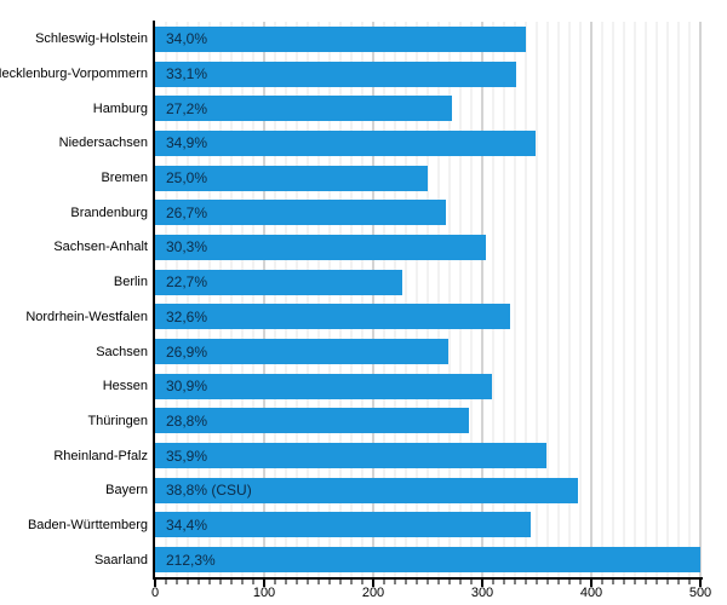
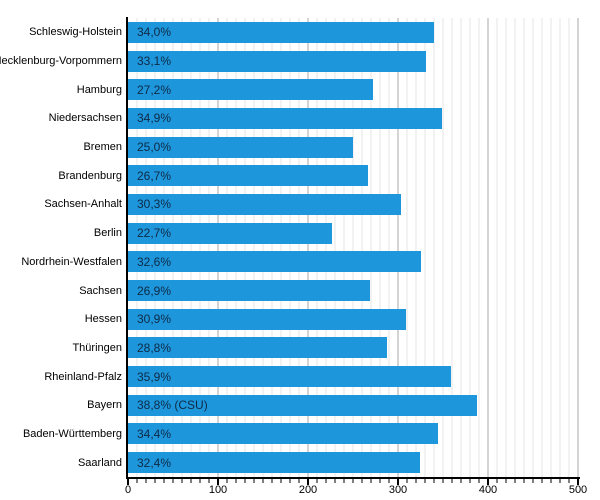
Saarland: 212,3% -> 32,4%
